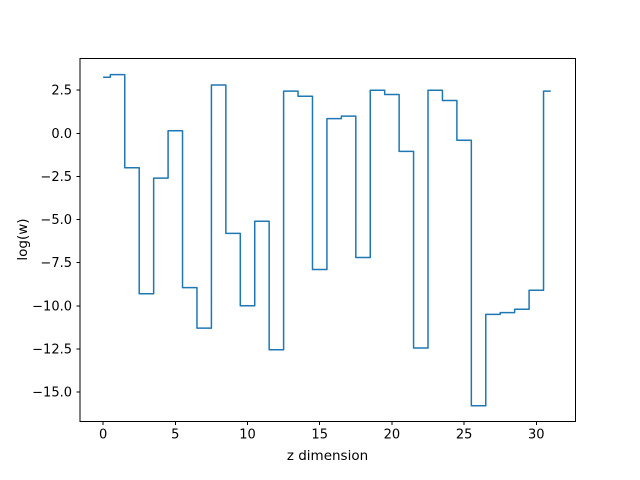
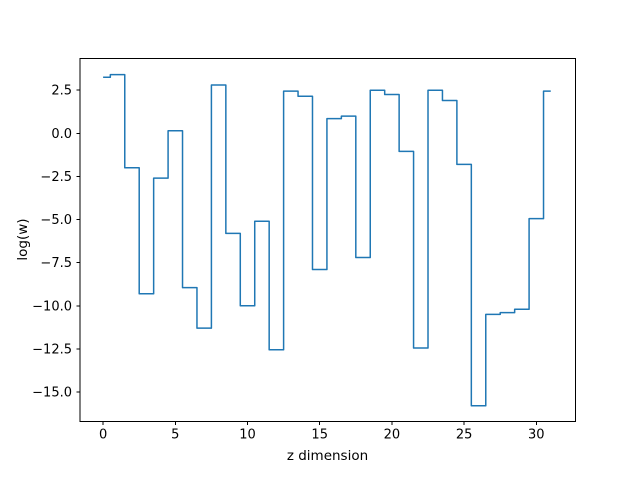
25: -0.4 -> -1.8
30: -9.1 -> -5.0
